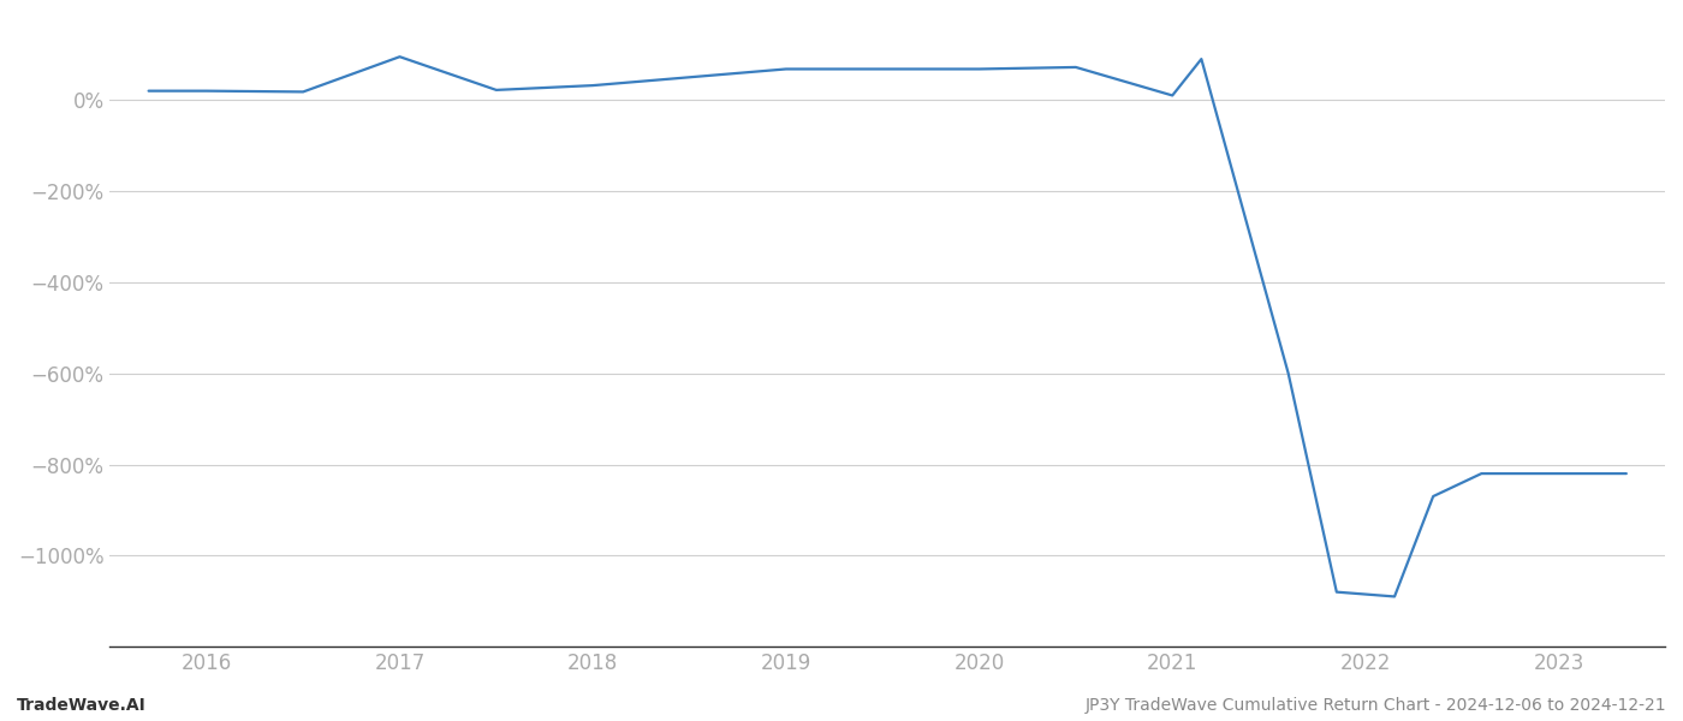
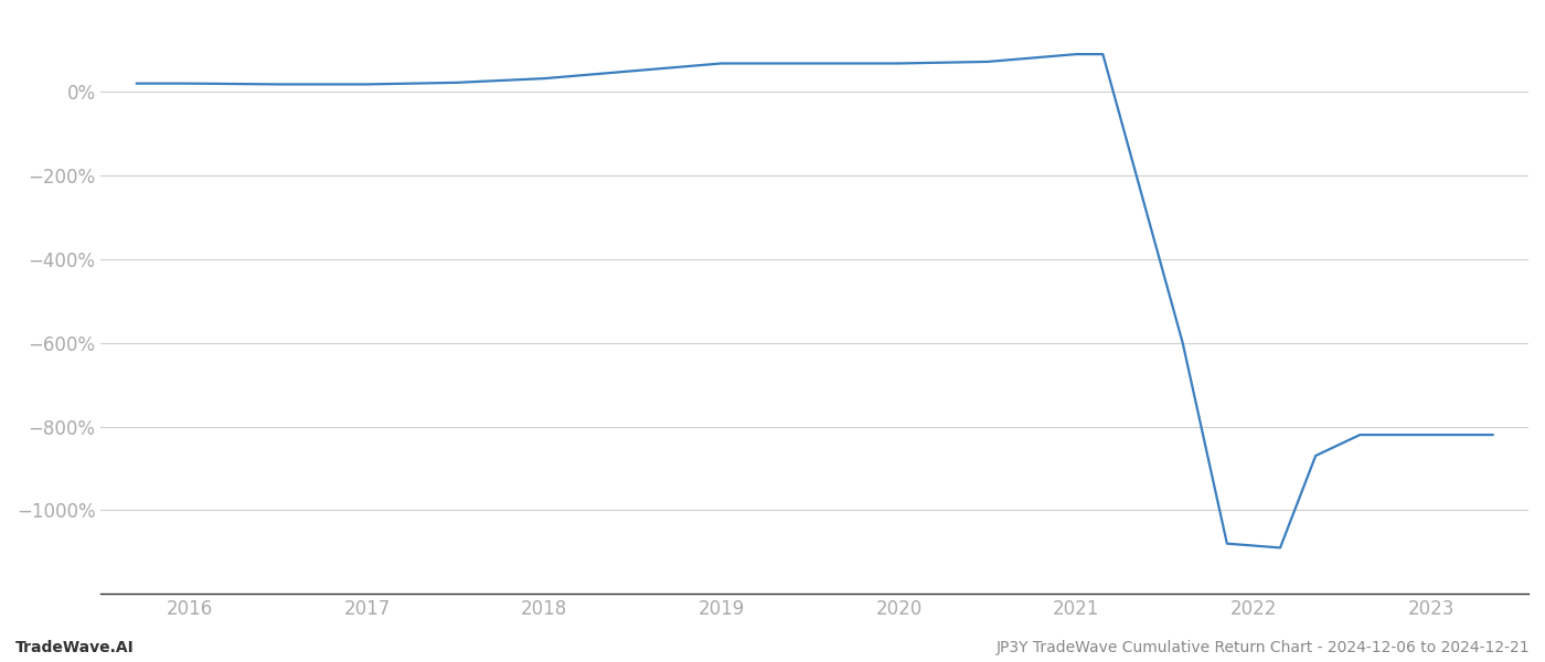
2017: 95% -> 18%
2021: 10% -> 90%
